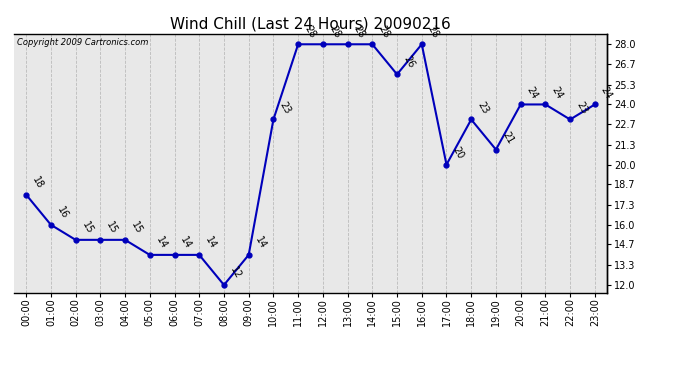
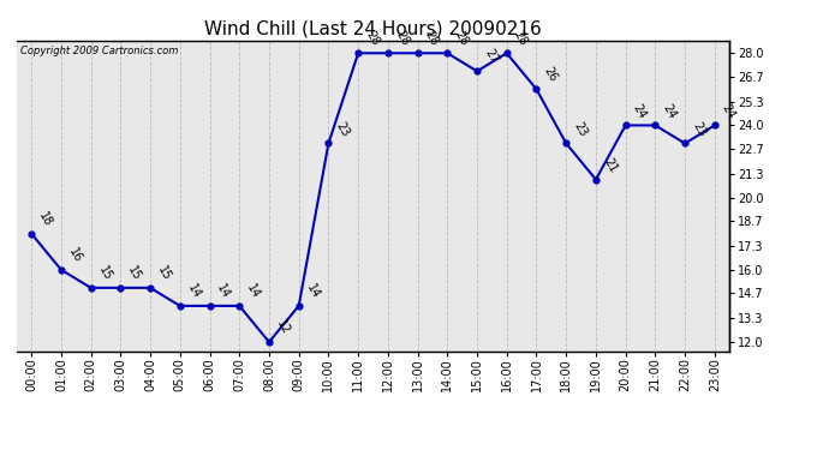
15:00: 26 -> 27
17:00: 20 -> 26
